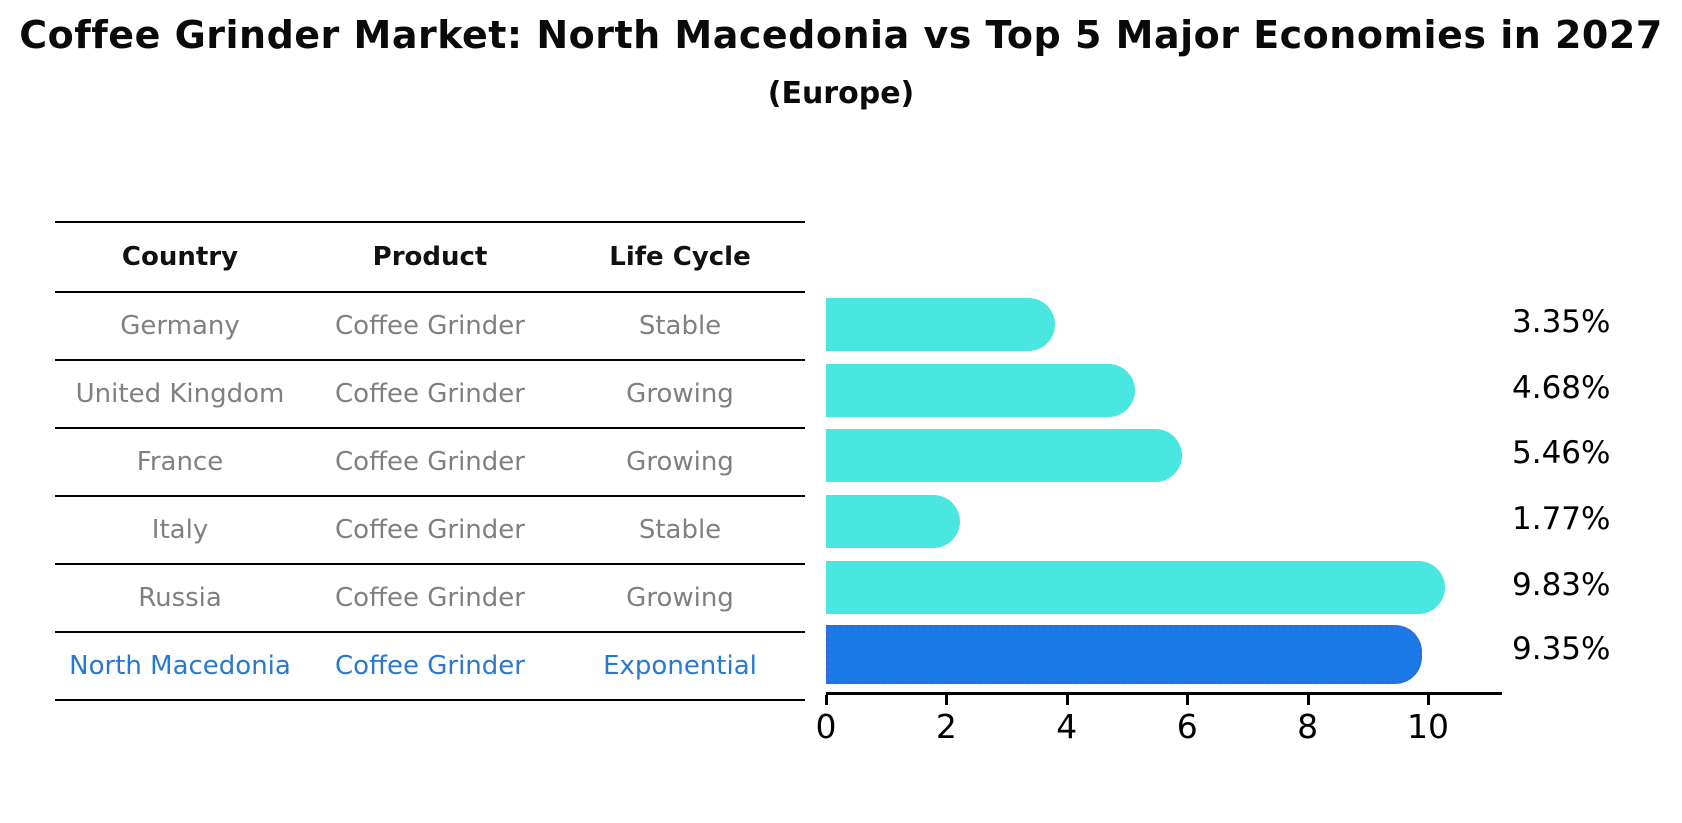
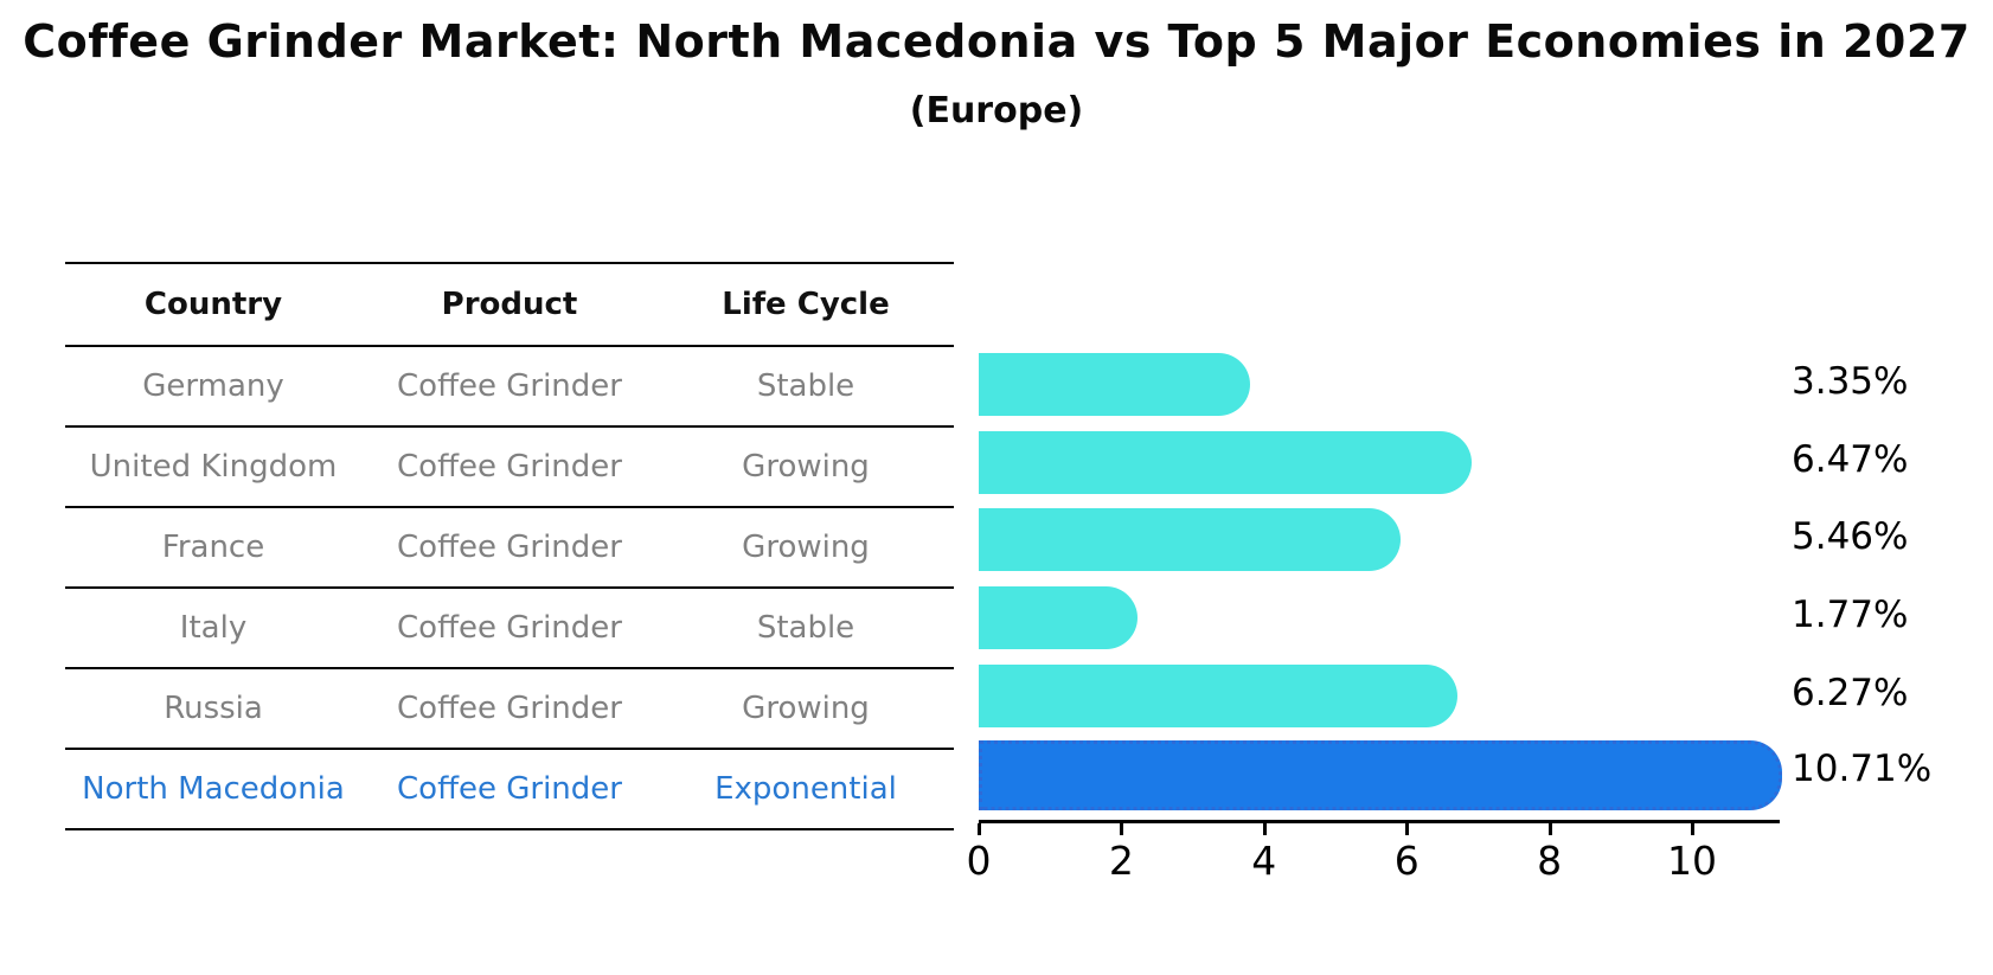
United Kingdom: 4.68% -> 6.47%
Russia: 9.83% -> 6.27%
North Macedonia: 9.35% -> 10.71%
